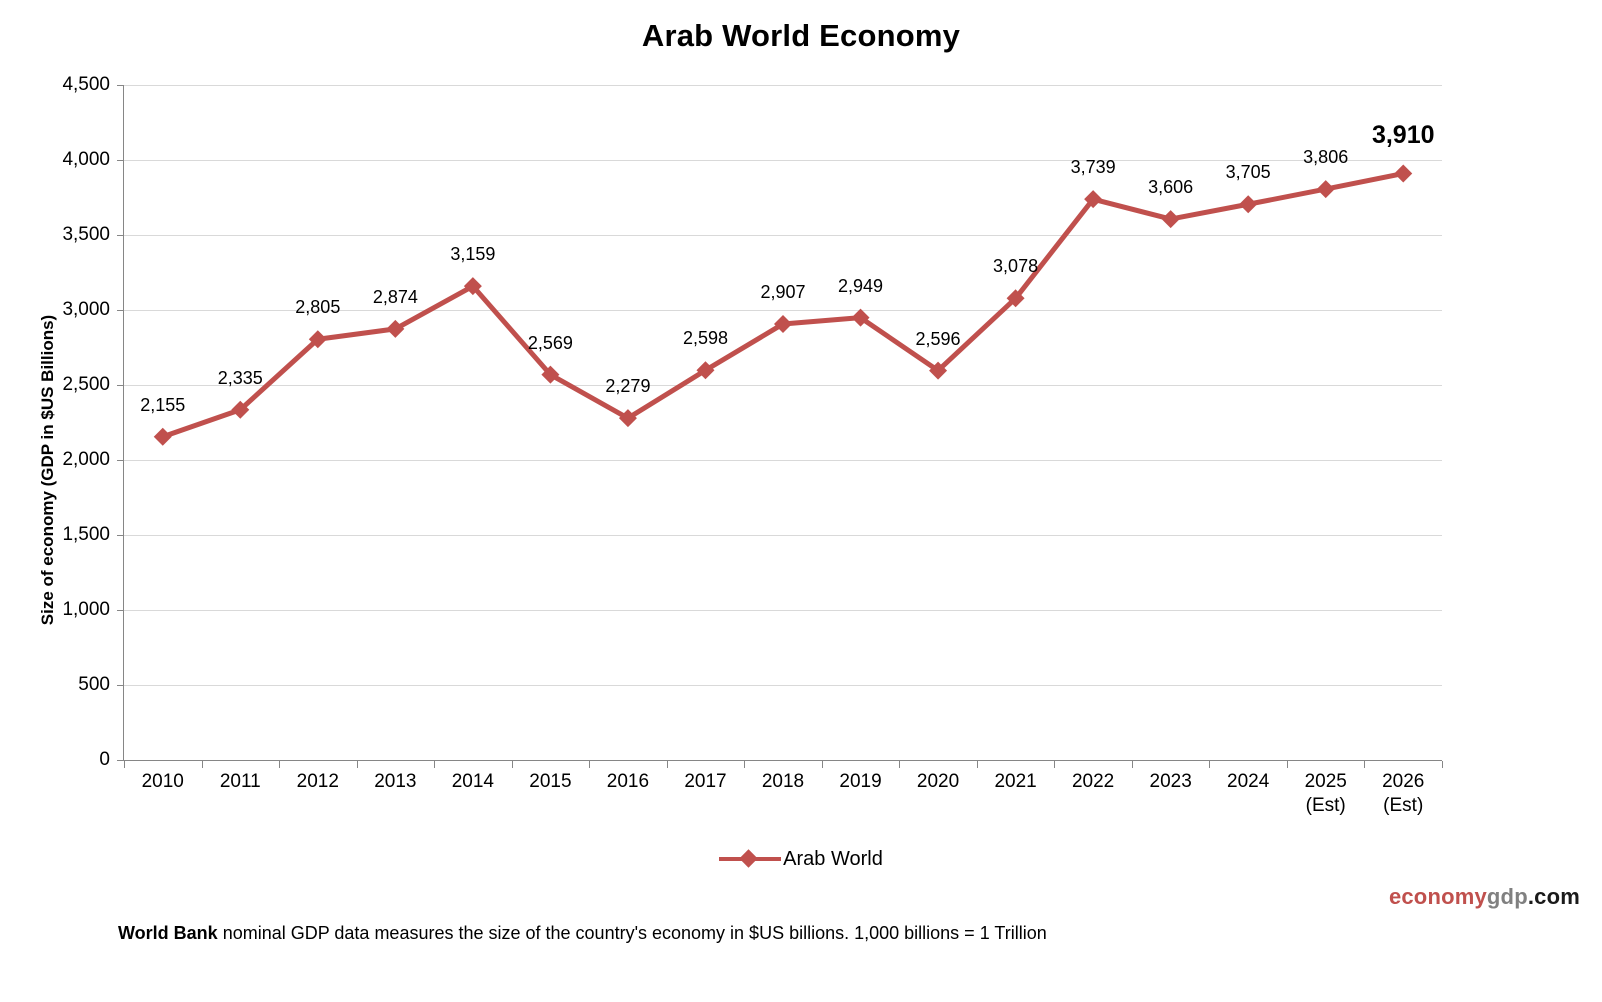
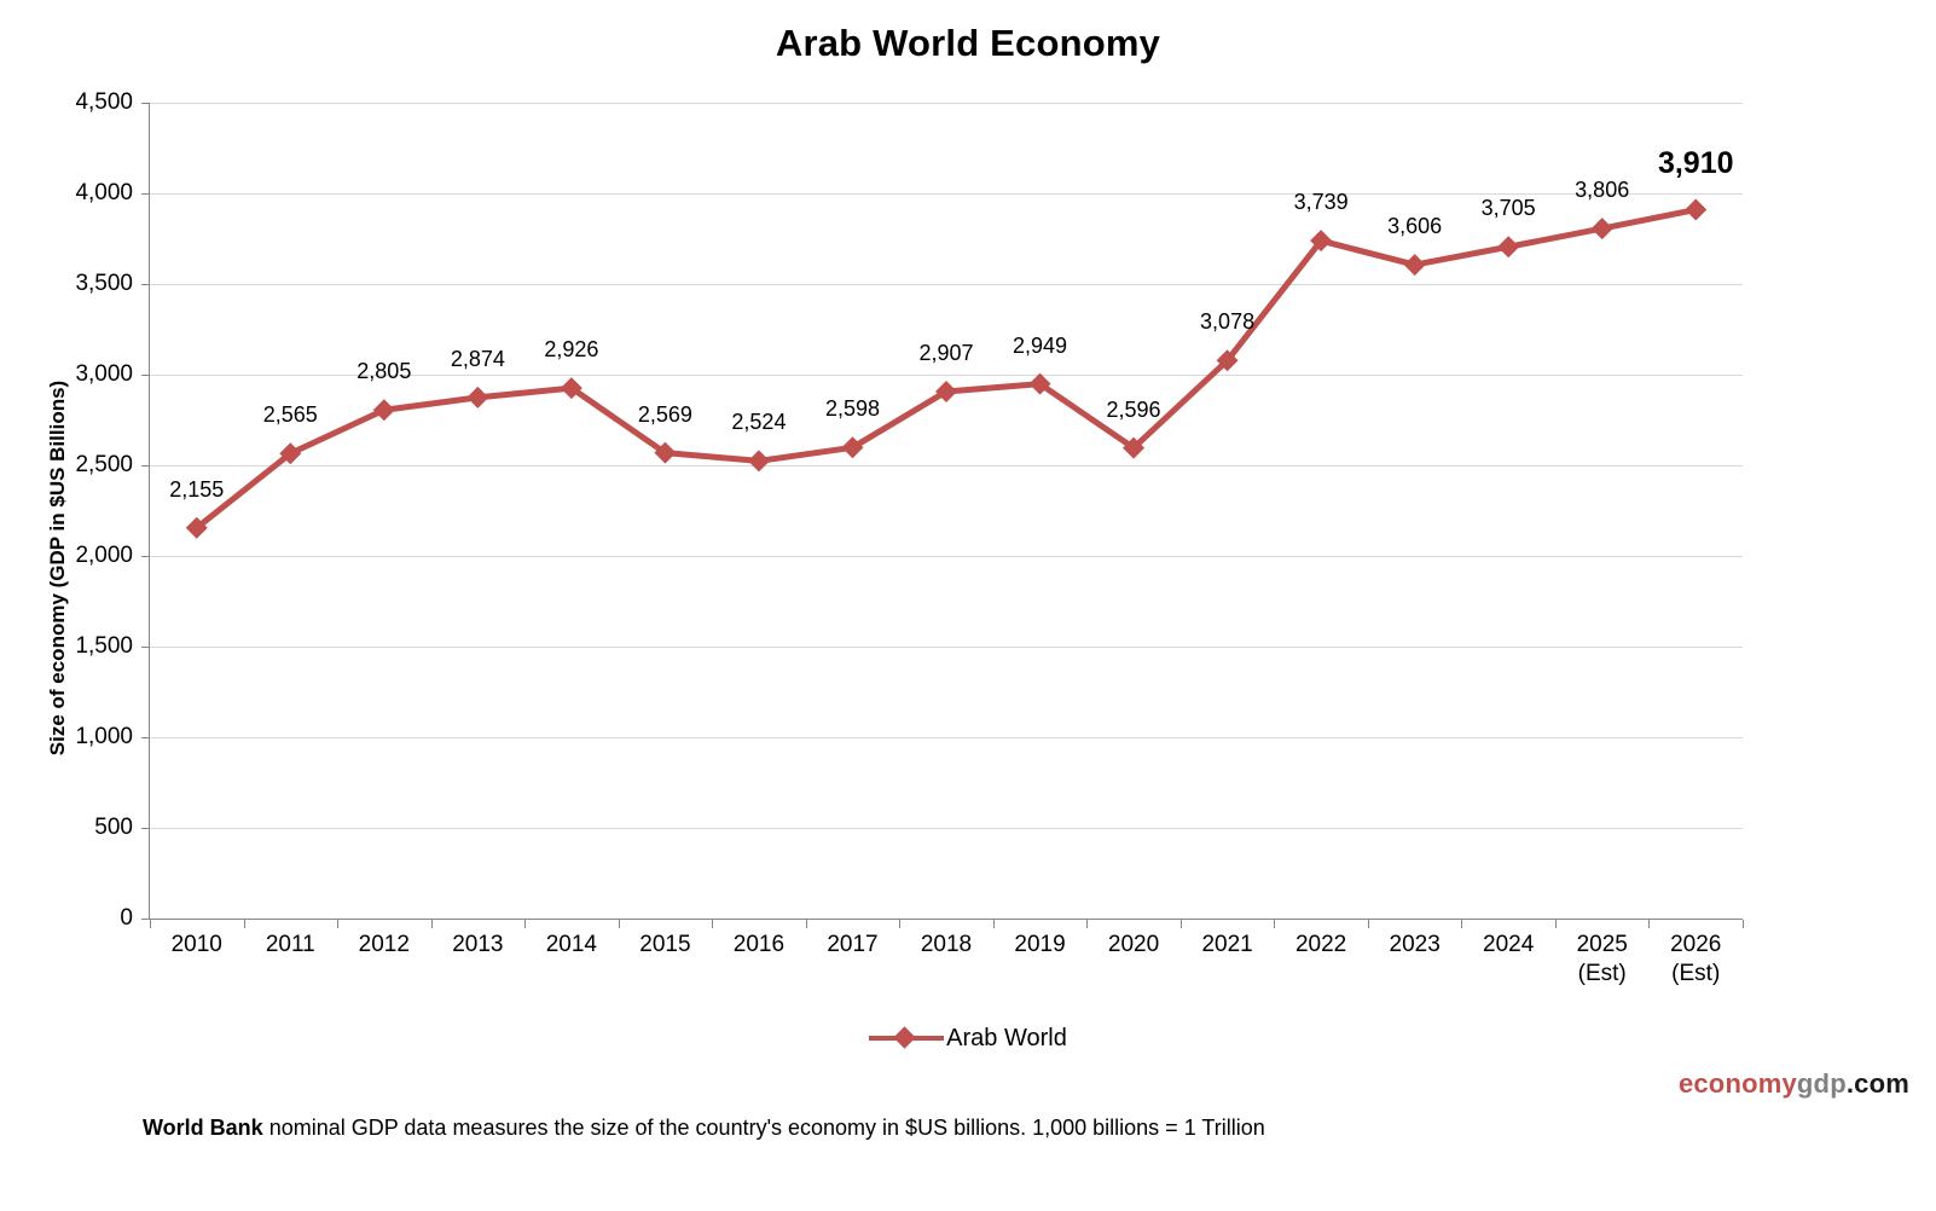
2011: 2,335 -> 2,565
2014: 3,159 -> 2,926
2016: 2,279 -> 2,524
